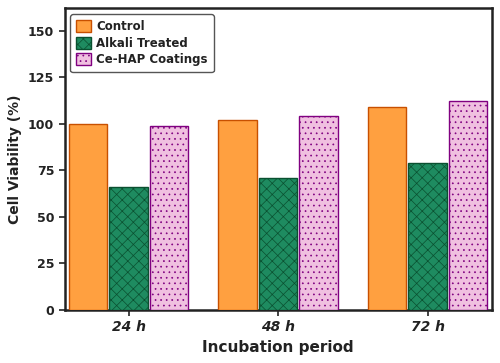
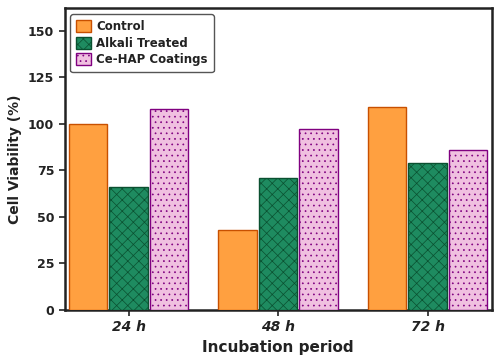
Ce-HAP Coatings/24 h: 99 -> 108
Control/48 h: 102 -> 43
Ce-HAP Coatings/48 h: 104 -> 97
Ce-HAP Coatings/72 h: 112 -> 86
